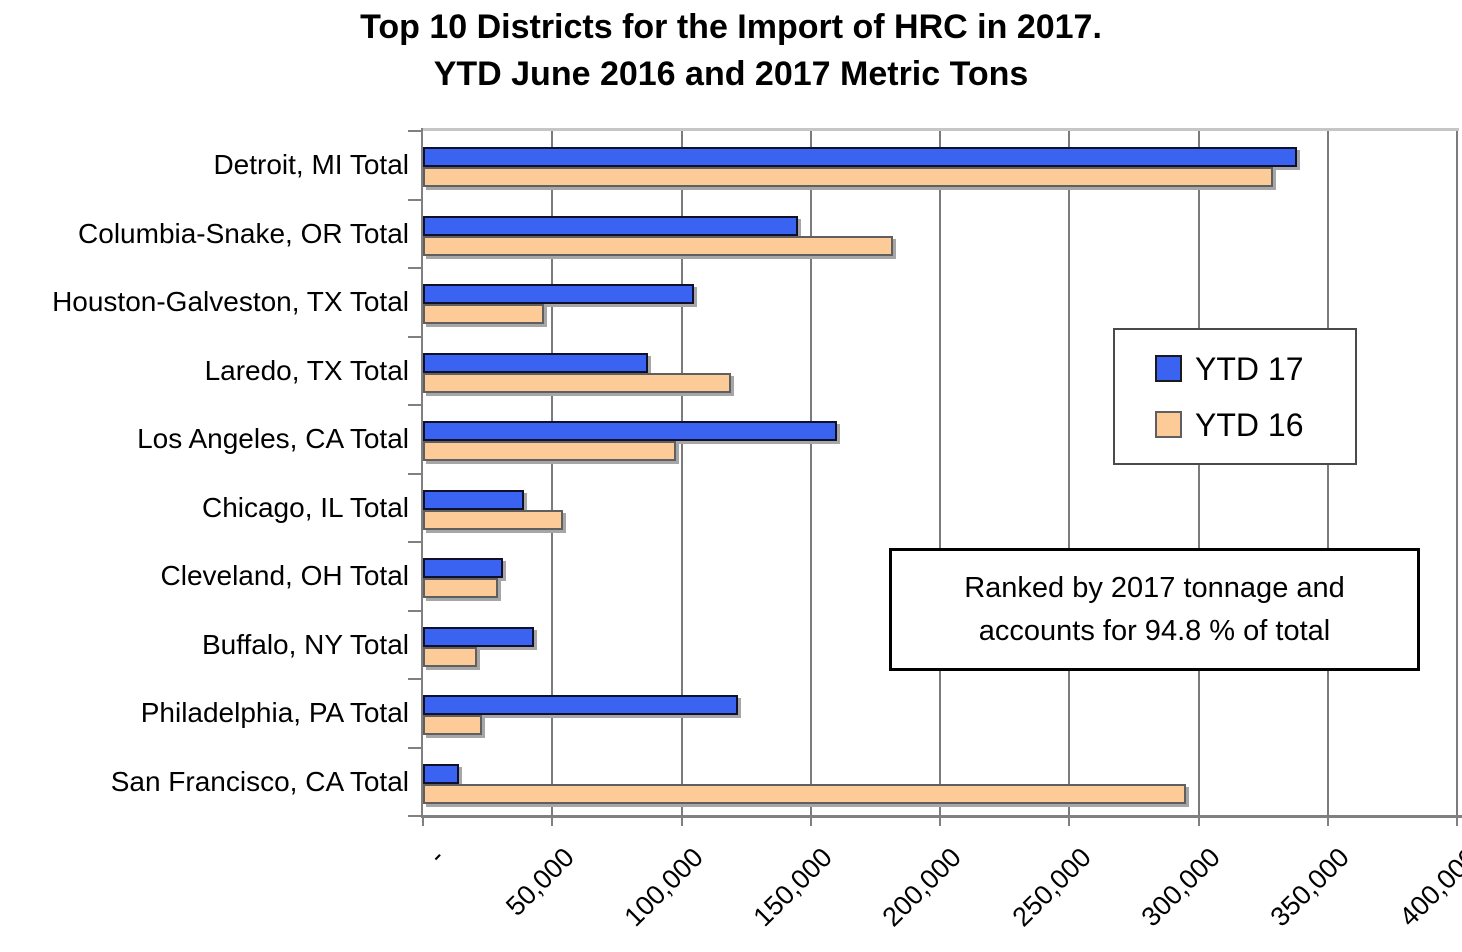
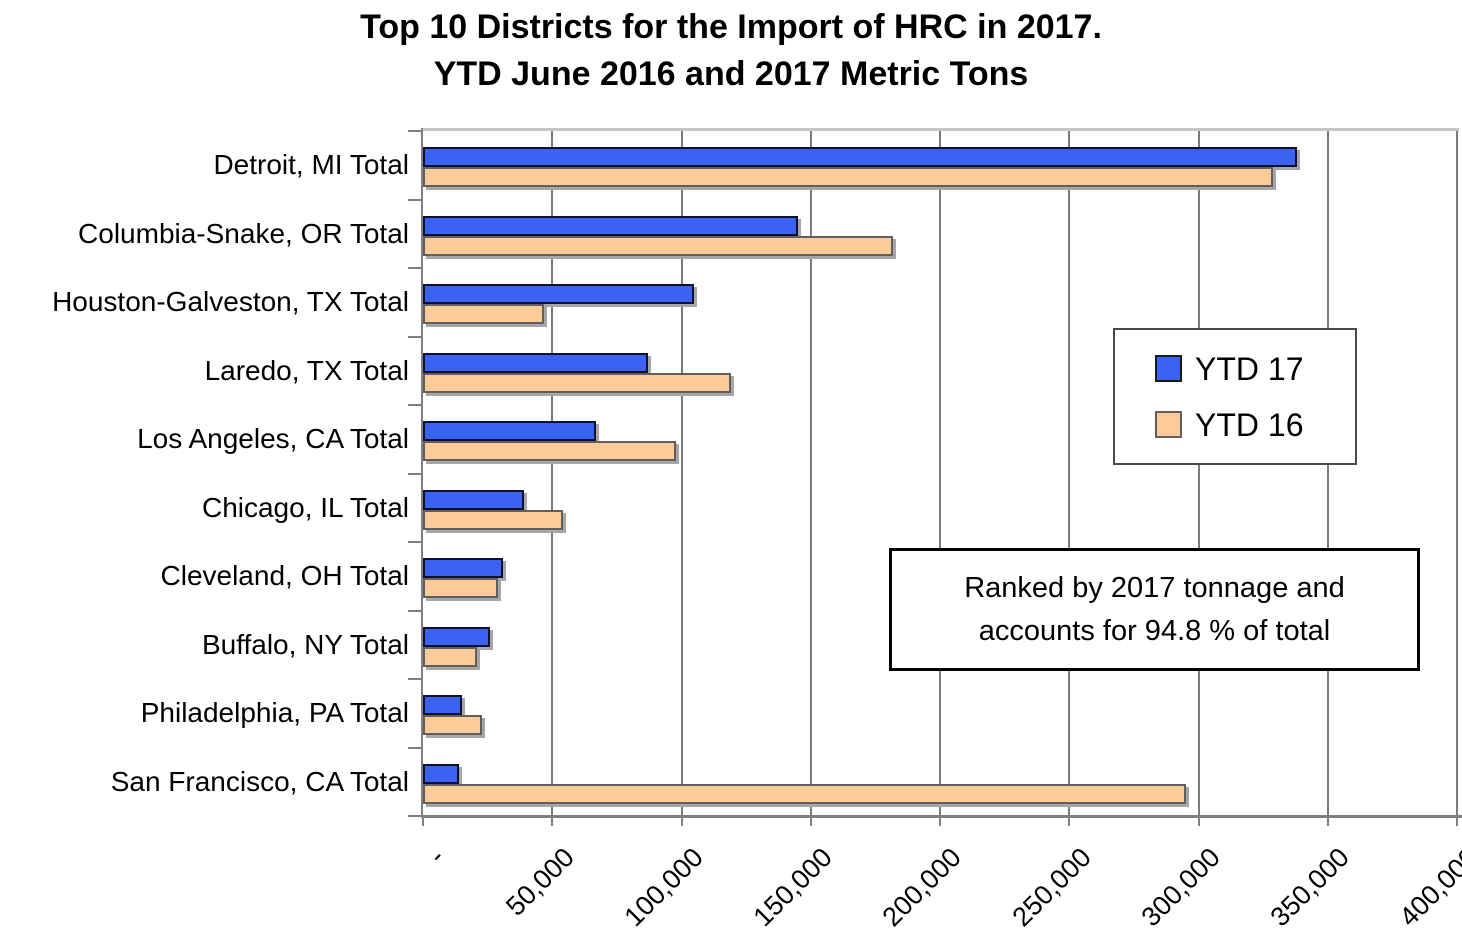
YTD 17/Los Angeles, CA Total: 160000 -> 67000
YTD 17/Buffalo, NY Total: 43000 -> 26000
YTD 17/Philadelphia, PA Total: 122000 -> 15000
